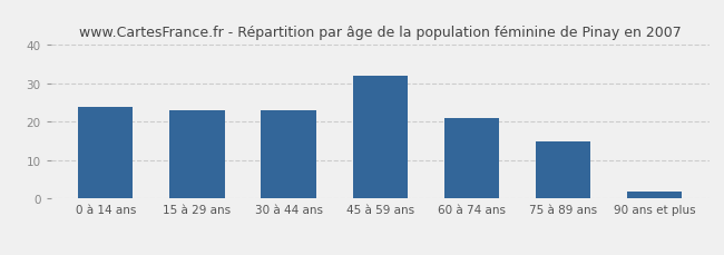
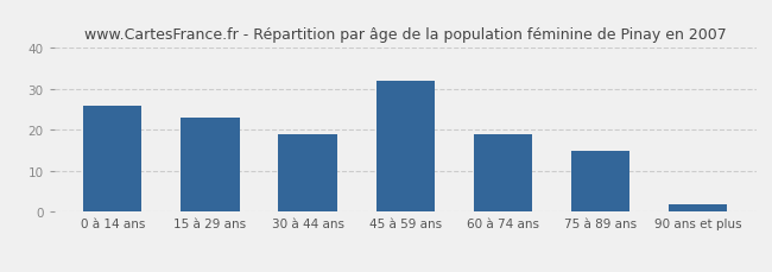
0 à 14 ans: 24 -> 26
30 à 44 ans: 23 -> 19
60 à 74 ans: 21 -> 19
